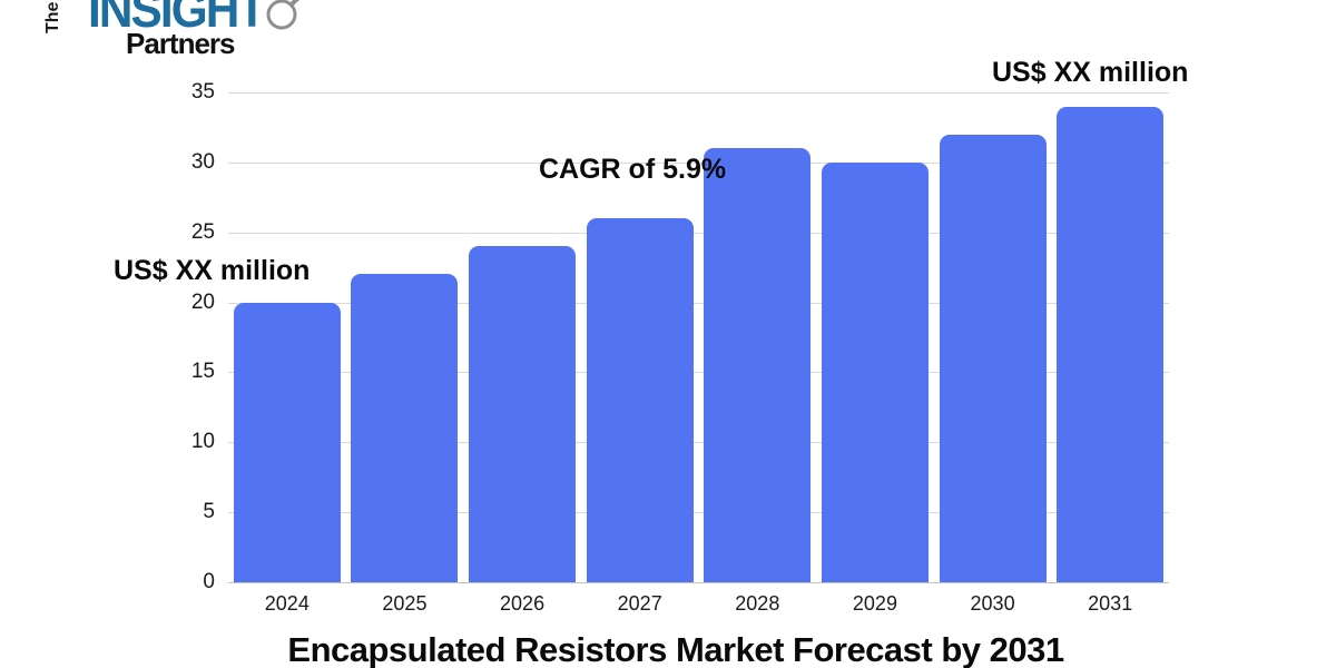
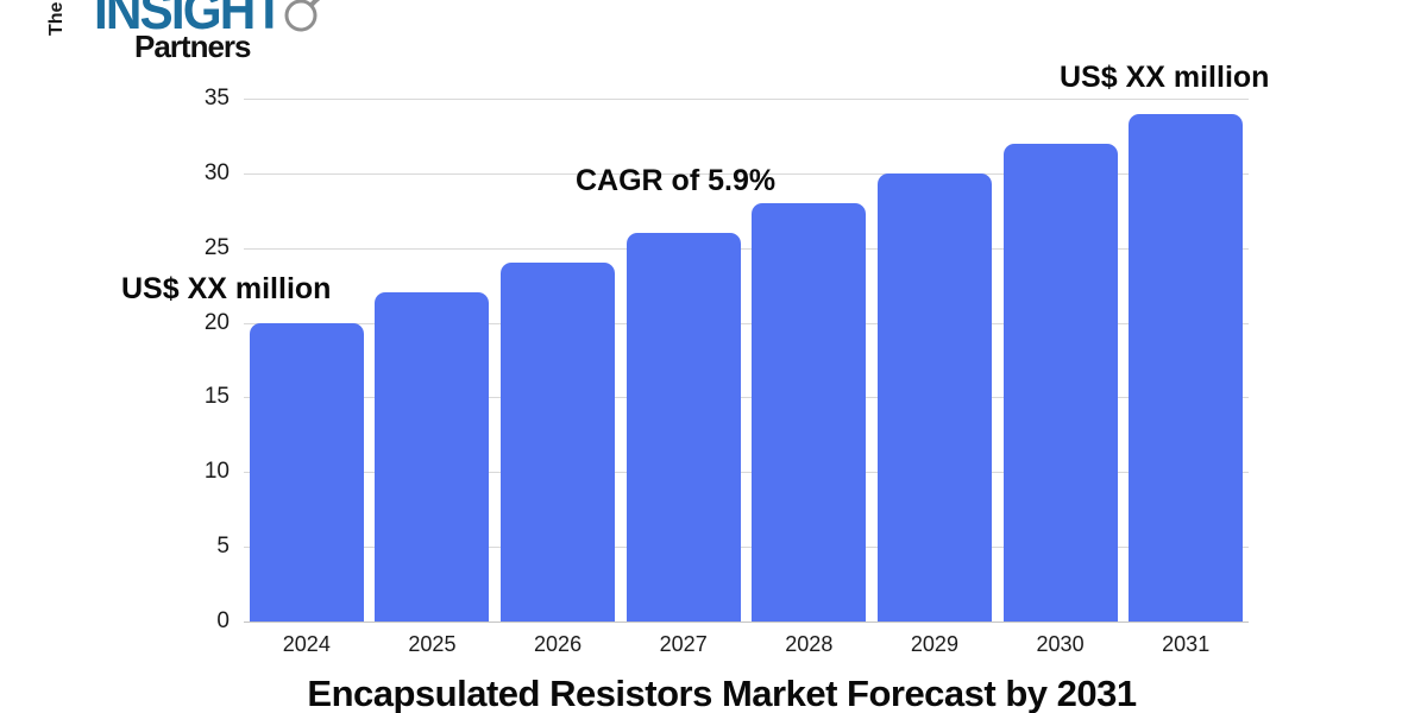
2028: 31 -> 28
